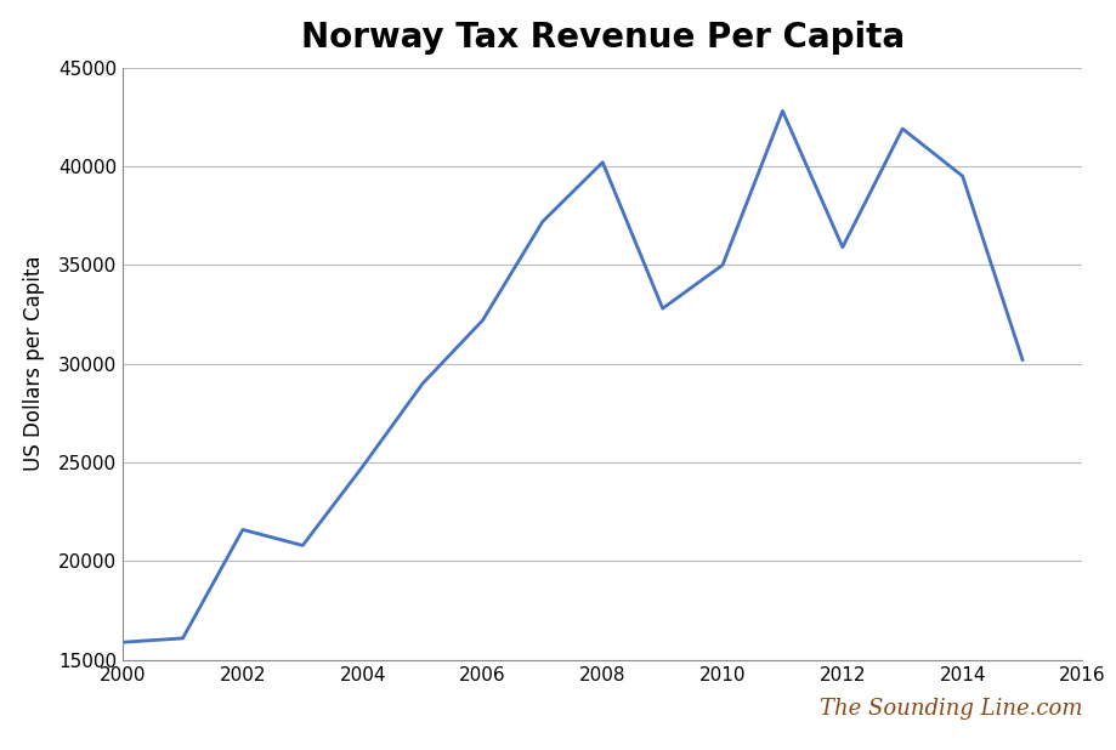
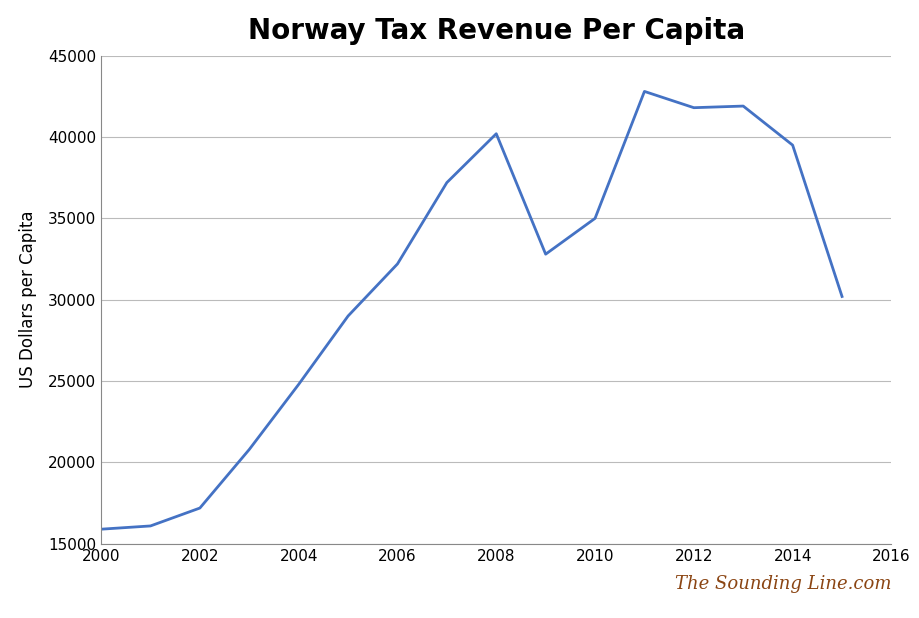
2002: 21600 -> 17200
2012: 35900 -> 41800
